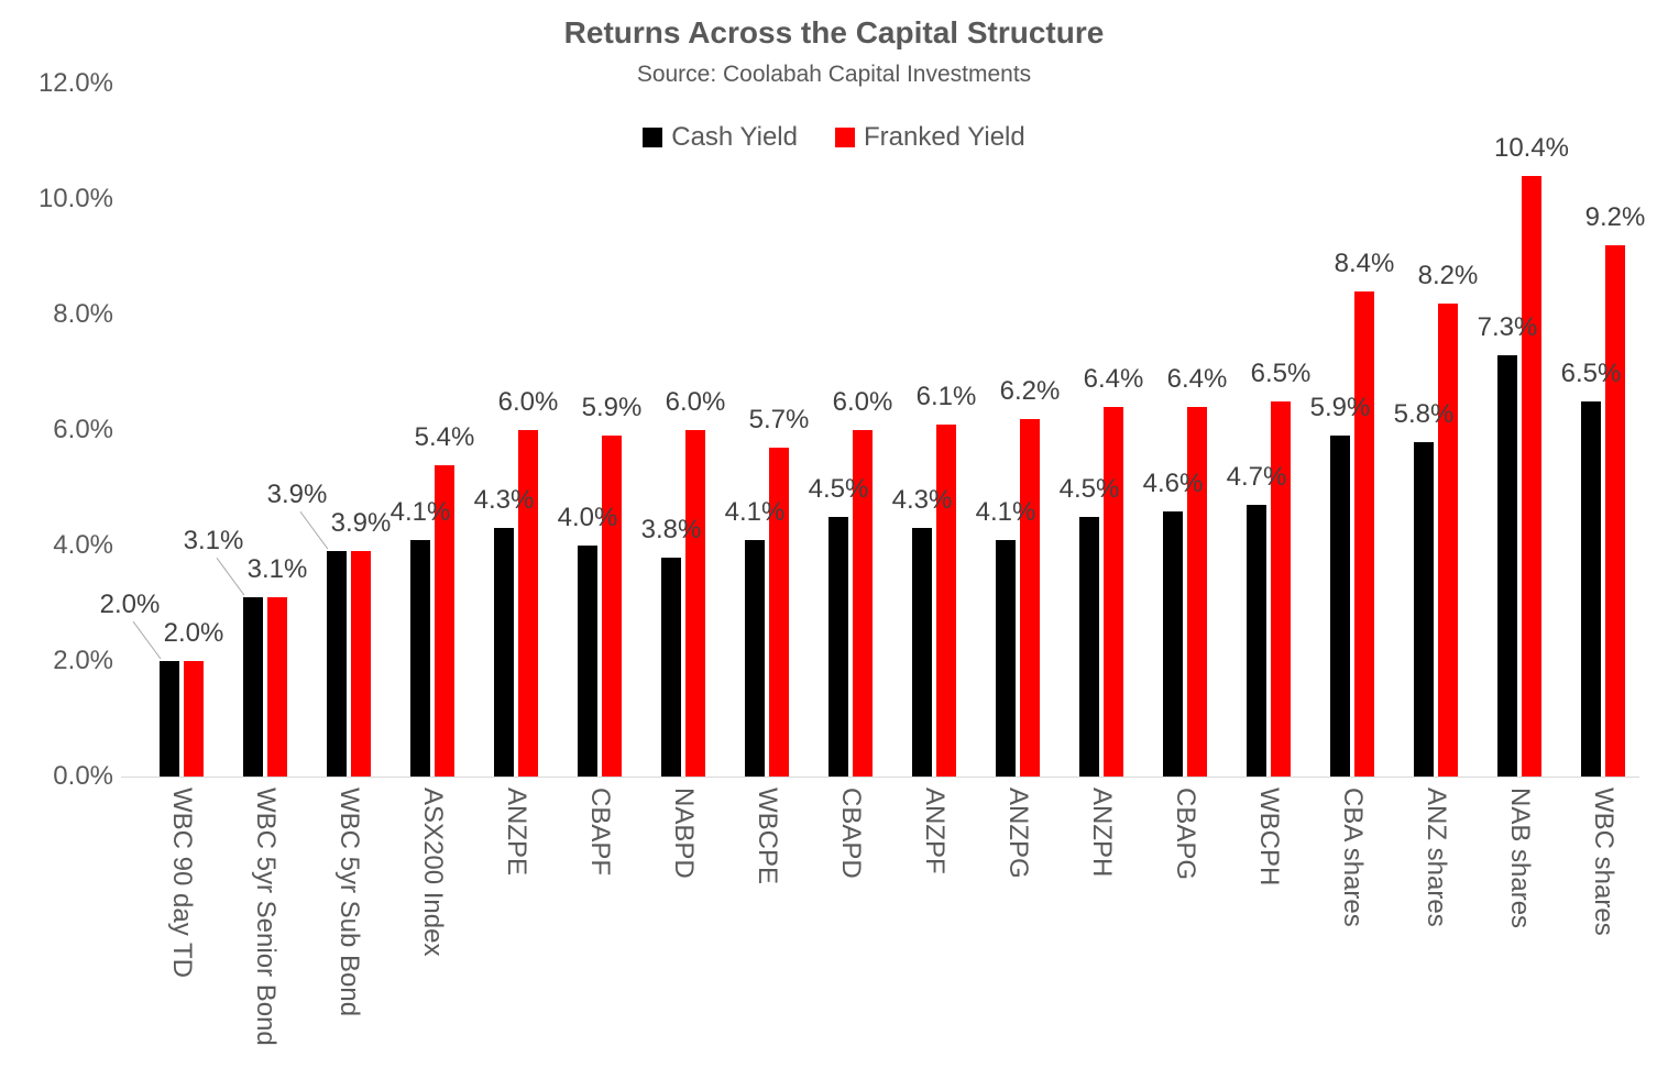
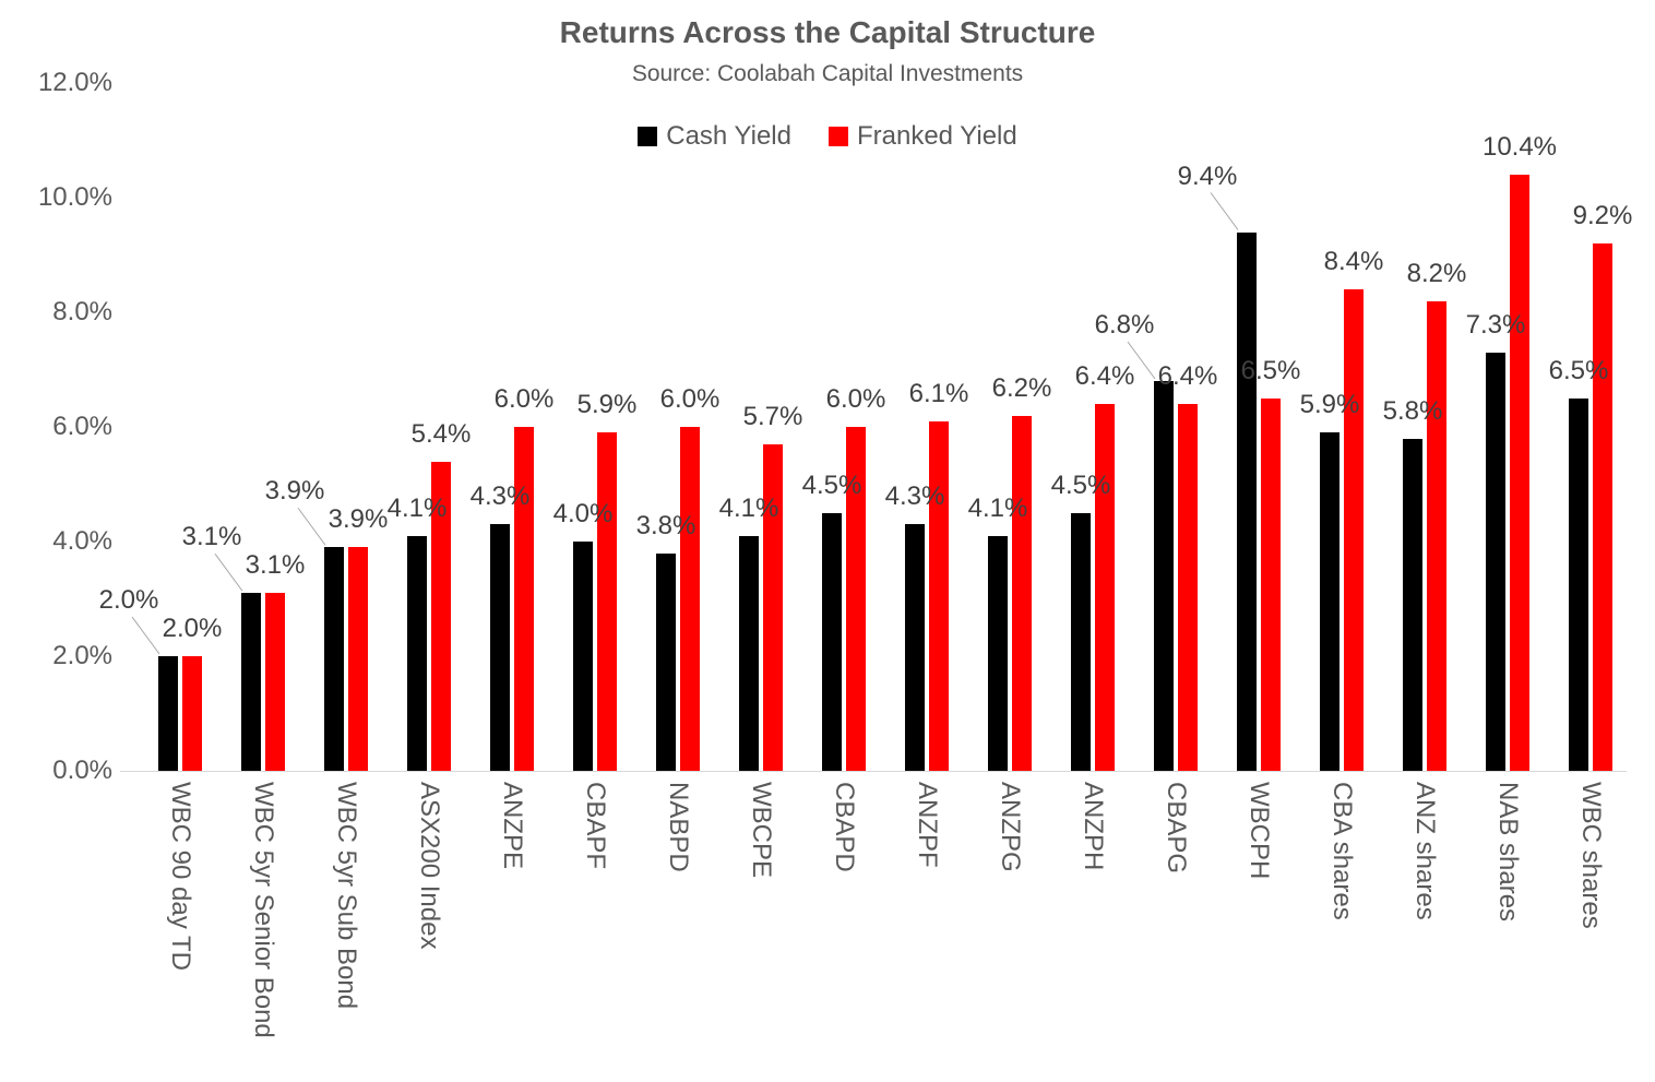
Cash Yield/CBAPG: 4.6% -> 6.8%
Cash Yield/WBCPH: 4.7% -> 9.4%
